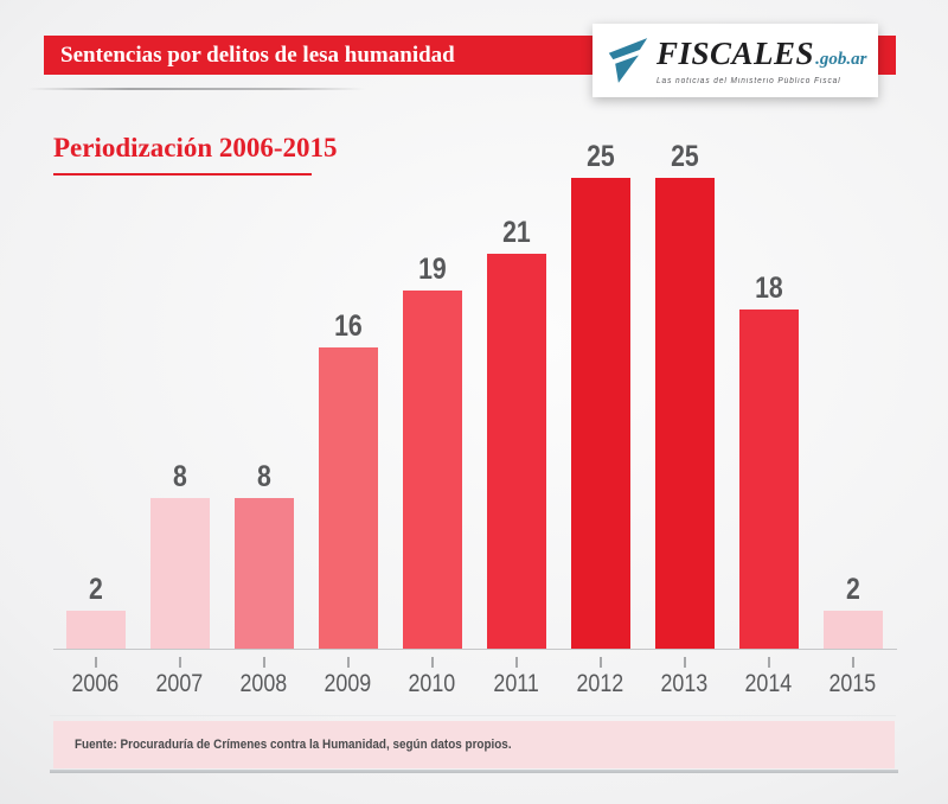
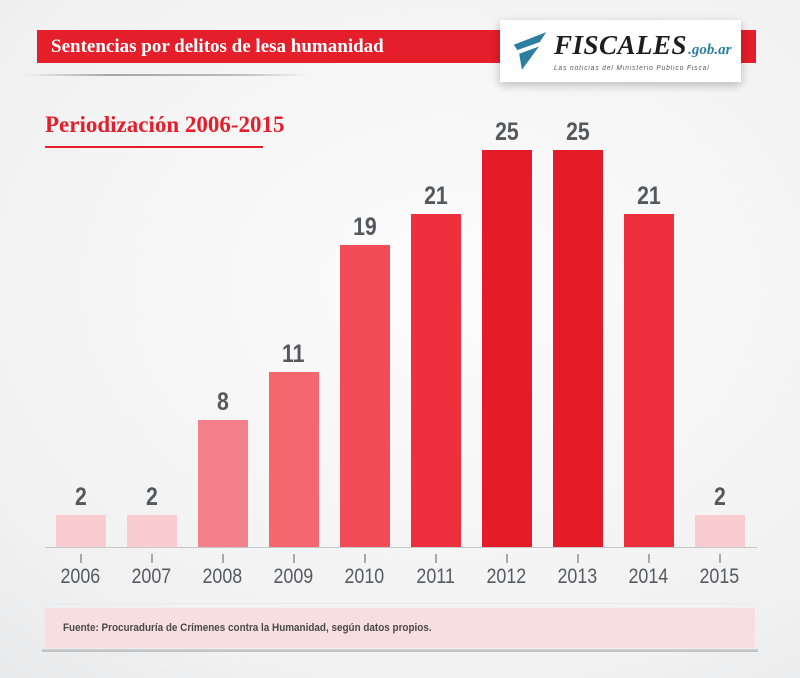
2007: 8 -> 2
2009: 16 -> 11
2014: 18 -> 21
